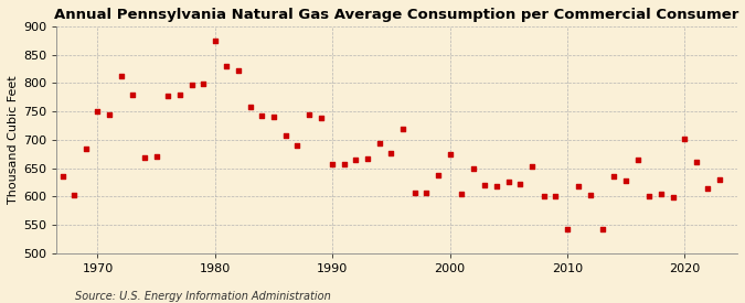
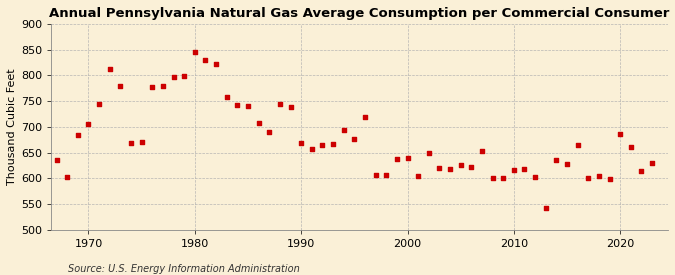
1970: 750 -> 706
1980: 874 -> 845
1990: 656 -> 669
2000: 674 -> 639
2010: 542 -> 617
2020: 702 -> 686
